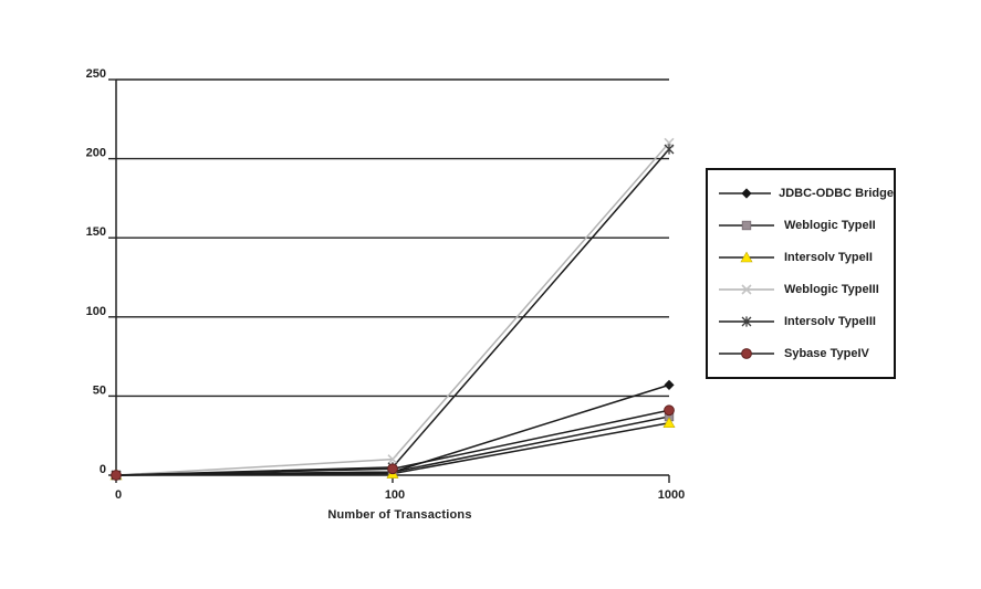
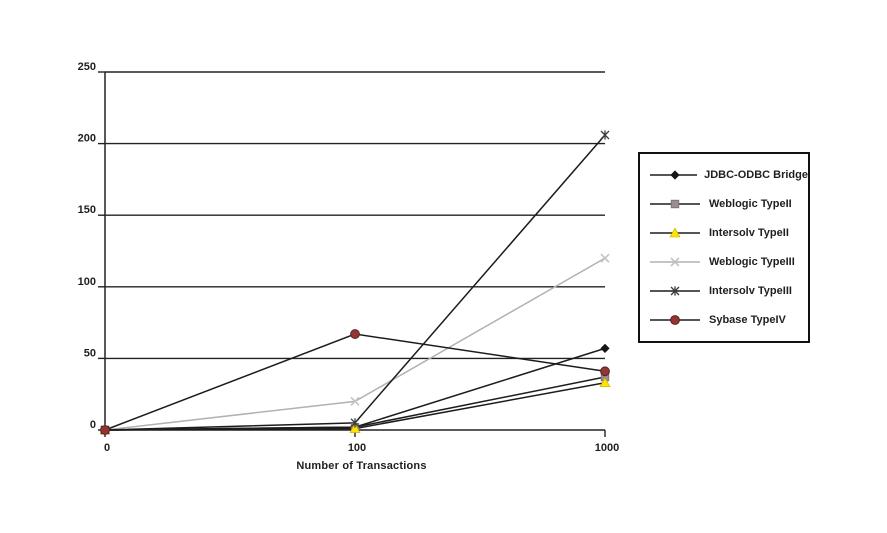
Weblogic TypeIII/100: 10 -> 20
Sybase TypeIV/100: 4 -> 67
Weblogic TypeIII/1000: 210 -> 120
